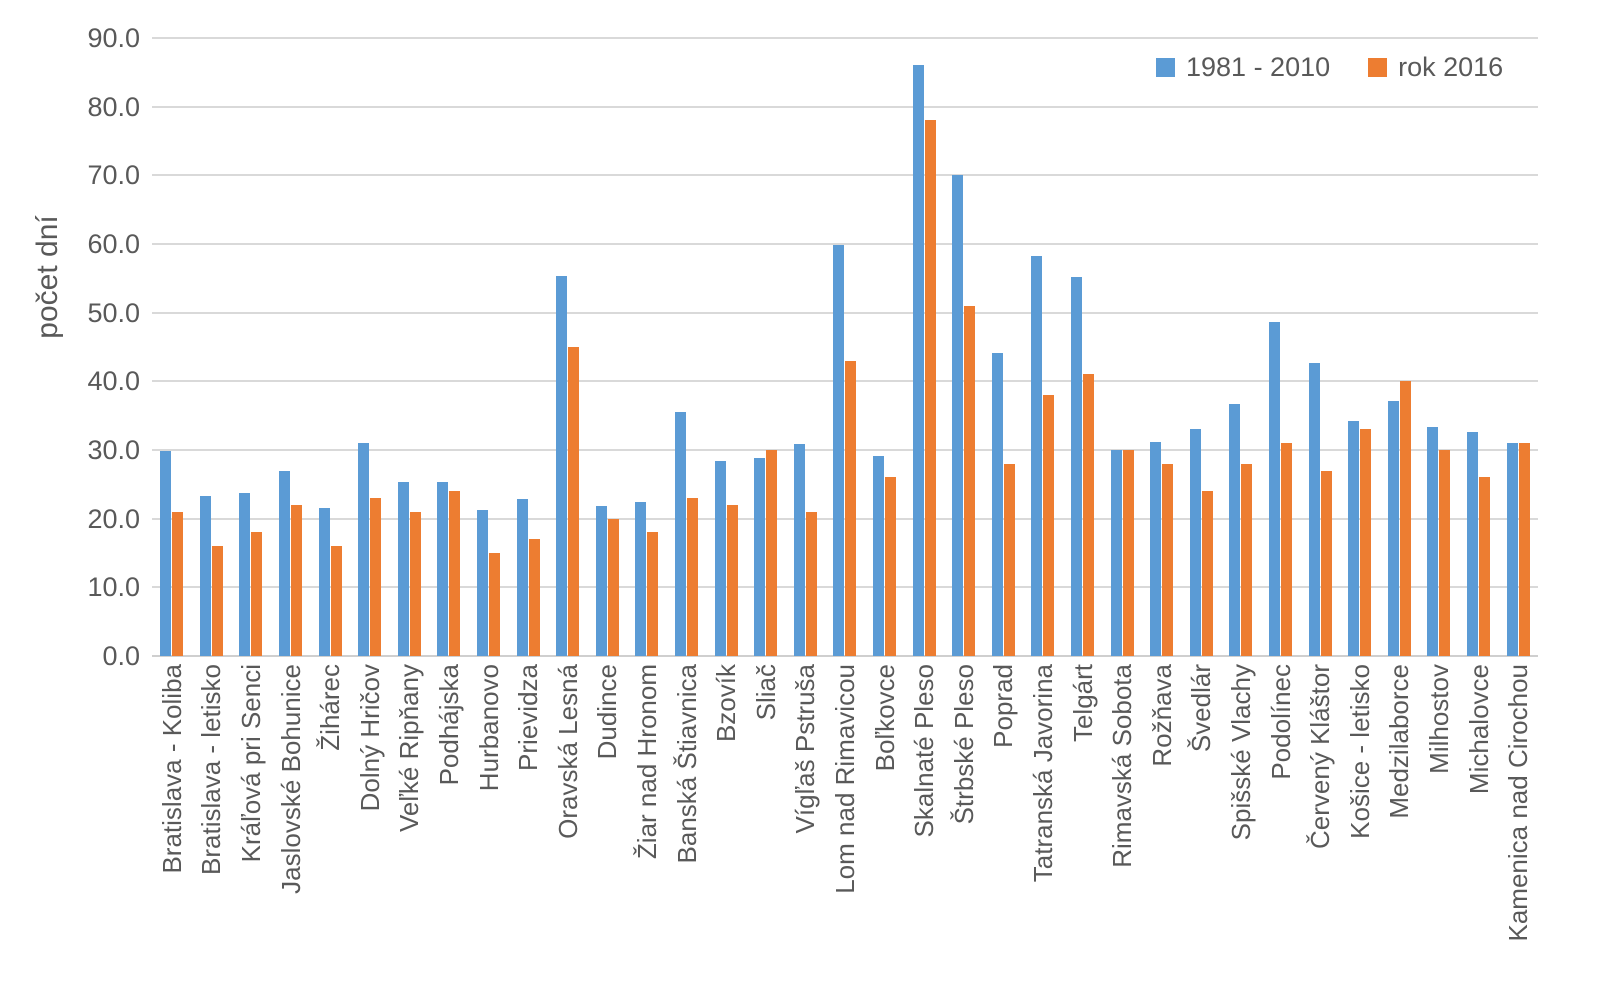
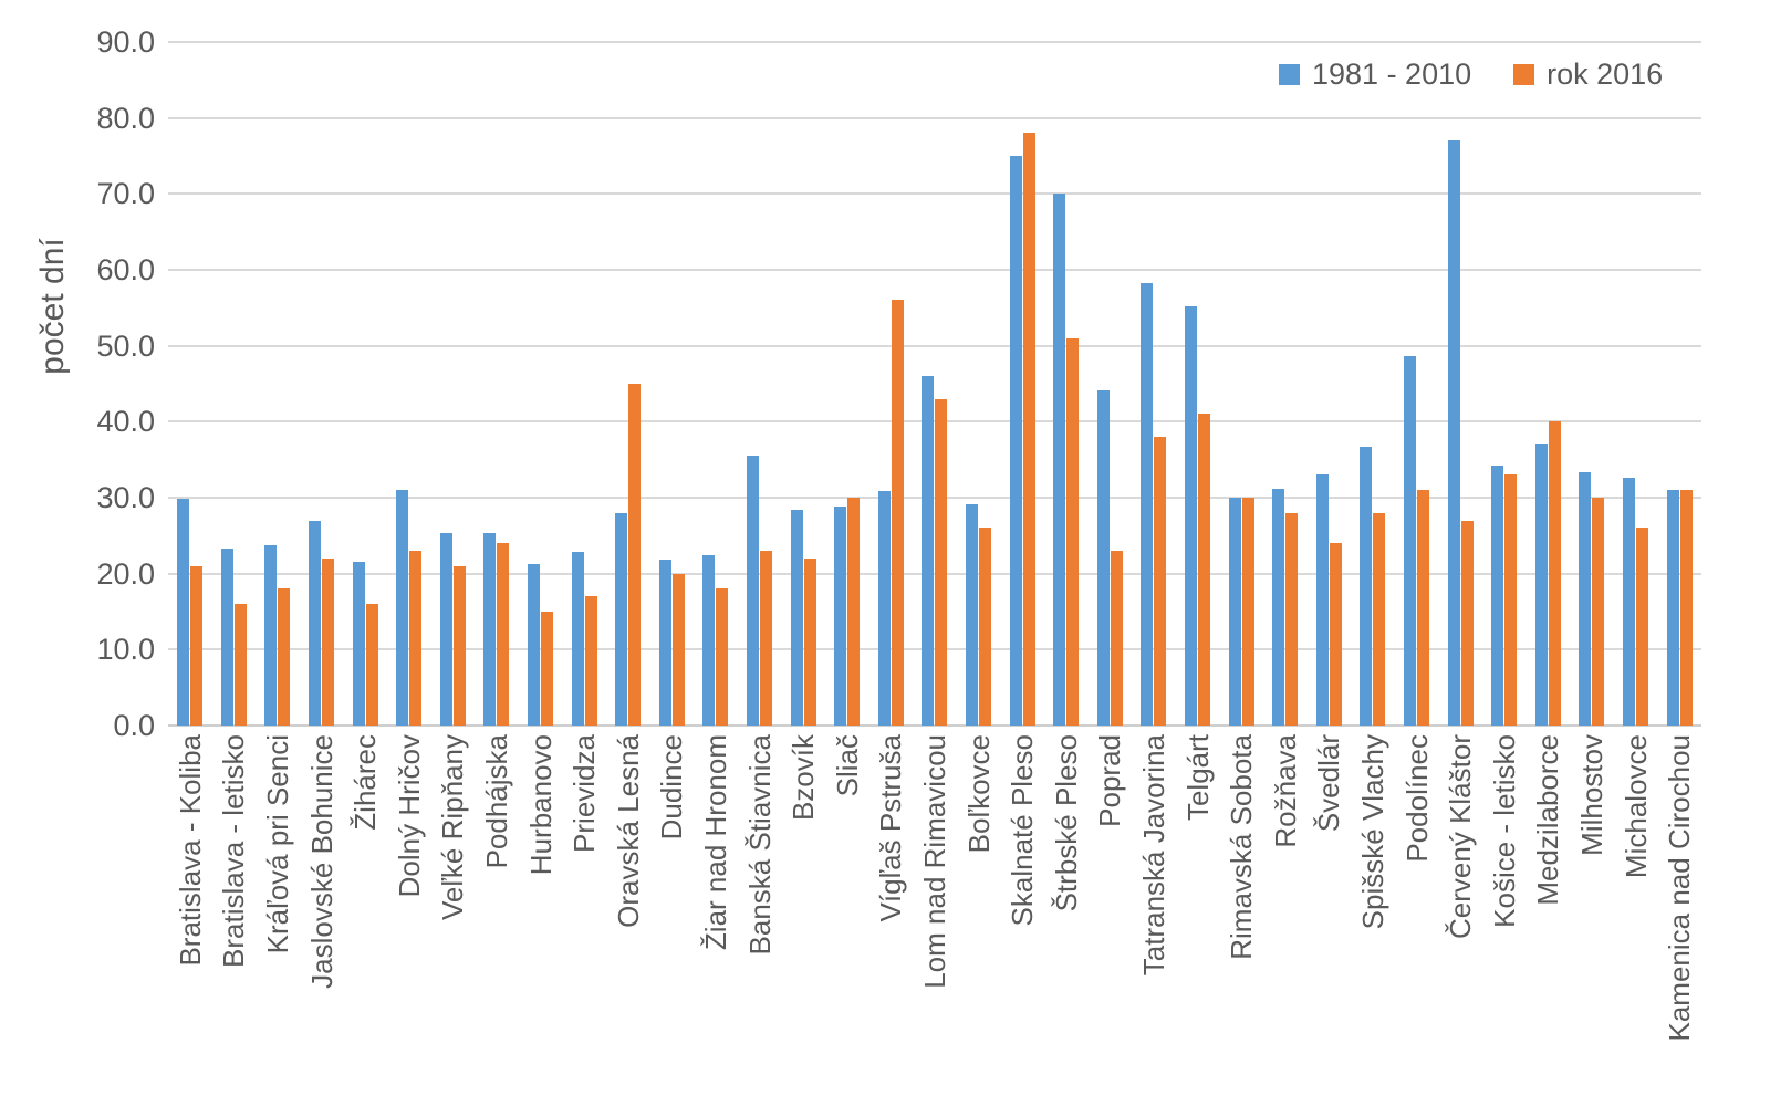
1981 - 2010/Oravská Lesná: 55 -> 28
rok 2016/Vígľaš Pstruša: 21 -> 56
1981 - 2010/Lom nad Rimavicou: 60 -> 46
1981 - 2010/Skalnaté Pleso: 86 -> 75
rok 2016/Poprad: 28 -> 23
1981 - 2010/Červený Kláštor: 43 -> 77
